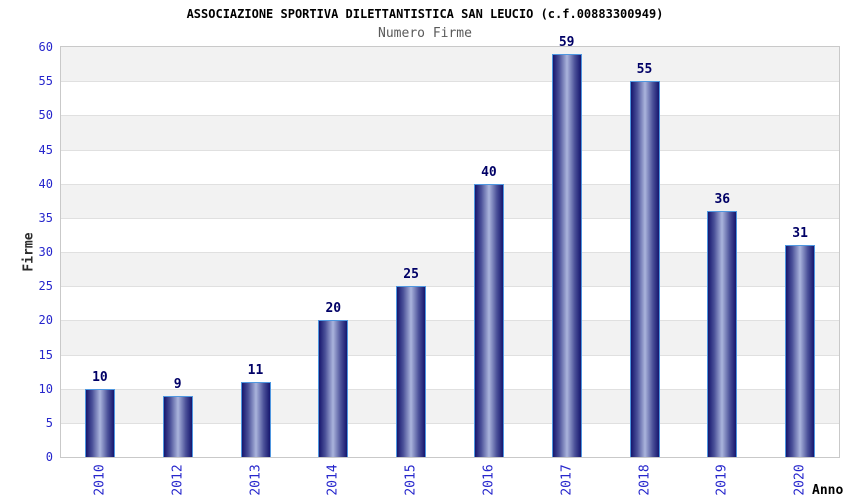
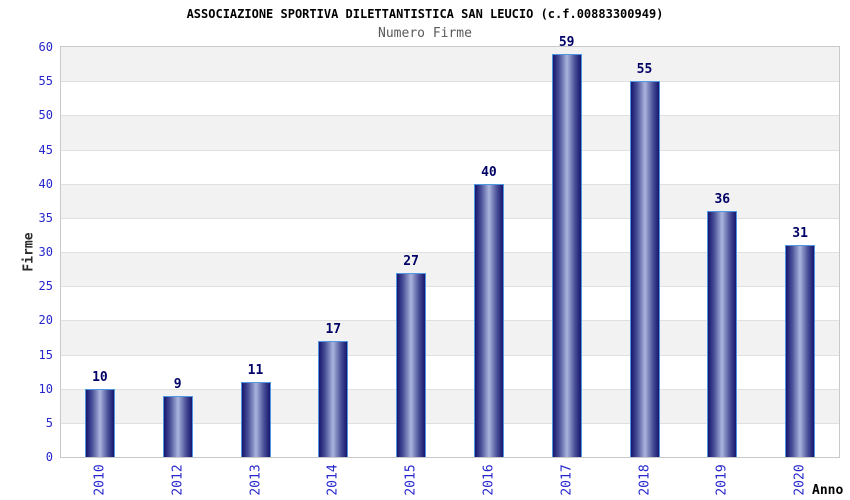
2014: 20 -> 17
2015: 25 -> 27
